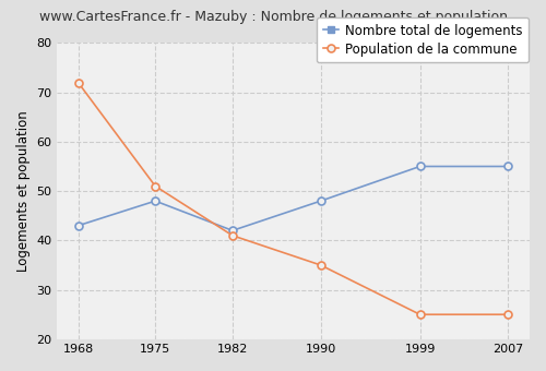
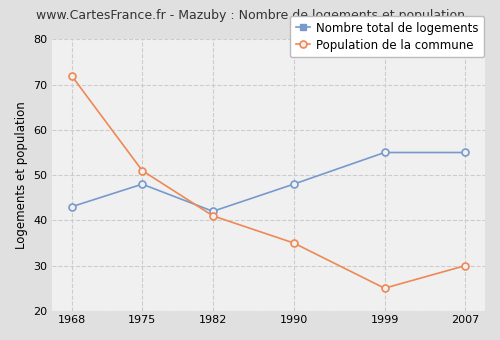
Population de la commune/2007: 25 -> 30
